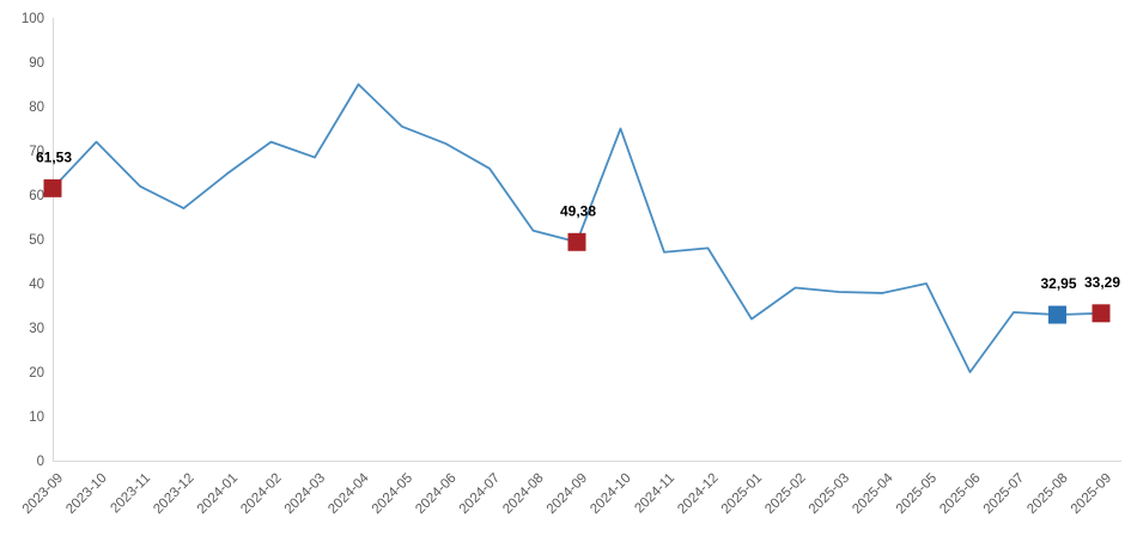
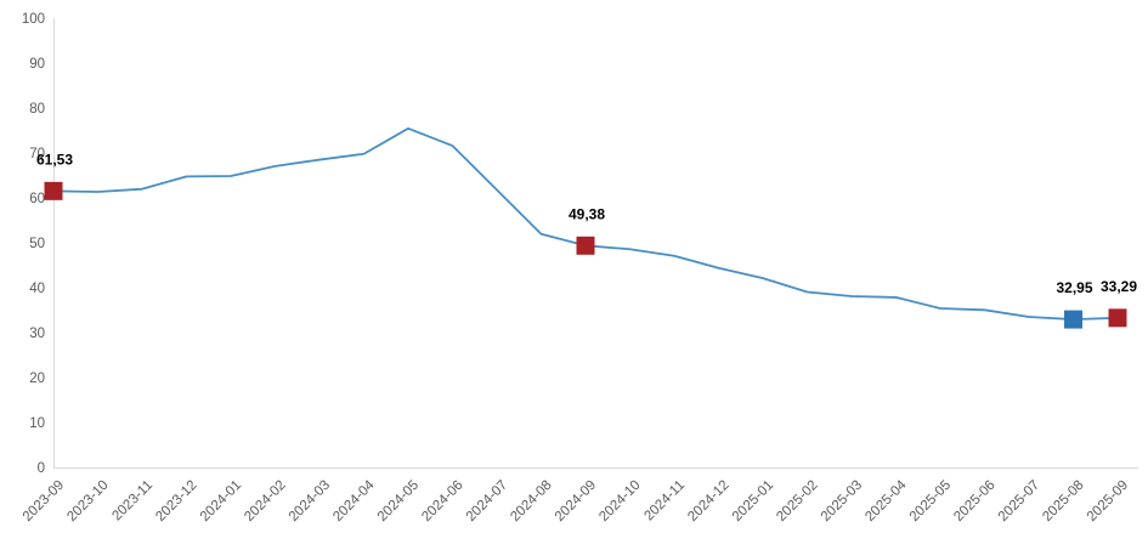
2023-10: 72 -> 61
2023-12: 57 -> 65
2024-02: 72 -> 67
2024-04: 85 -> 70
2024-07: 66 -> 62
2024-10: 75 -> 49
2024-12: 48 -> 44
2025-01: 32 -> 42
2025-05: 40 -> 35
2025-06: 20 -> 35
